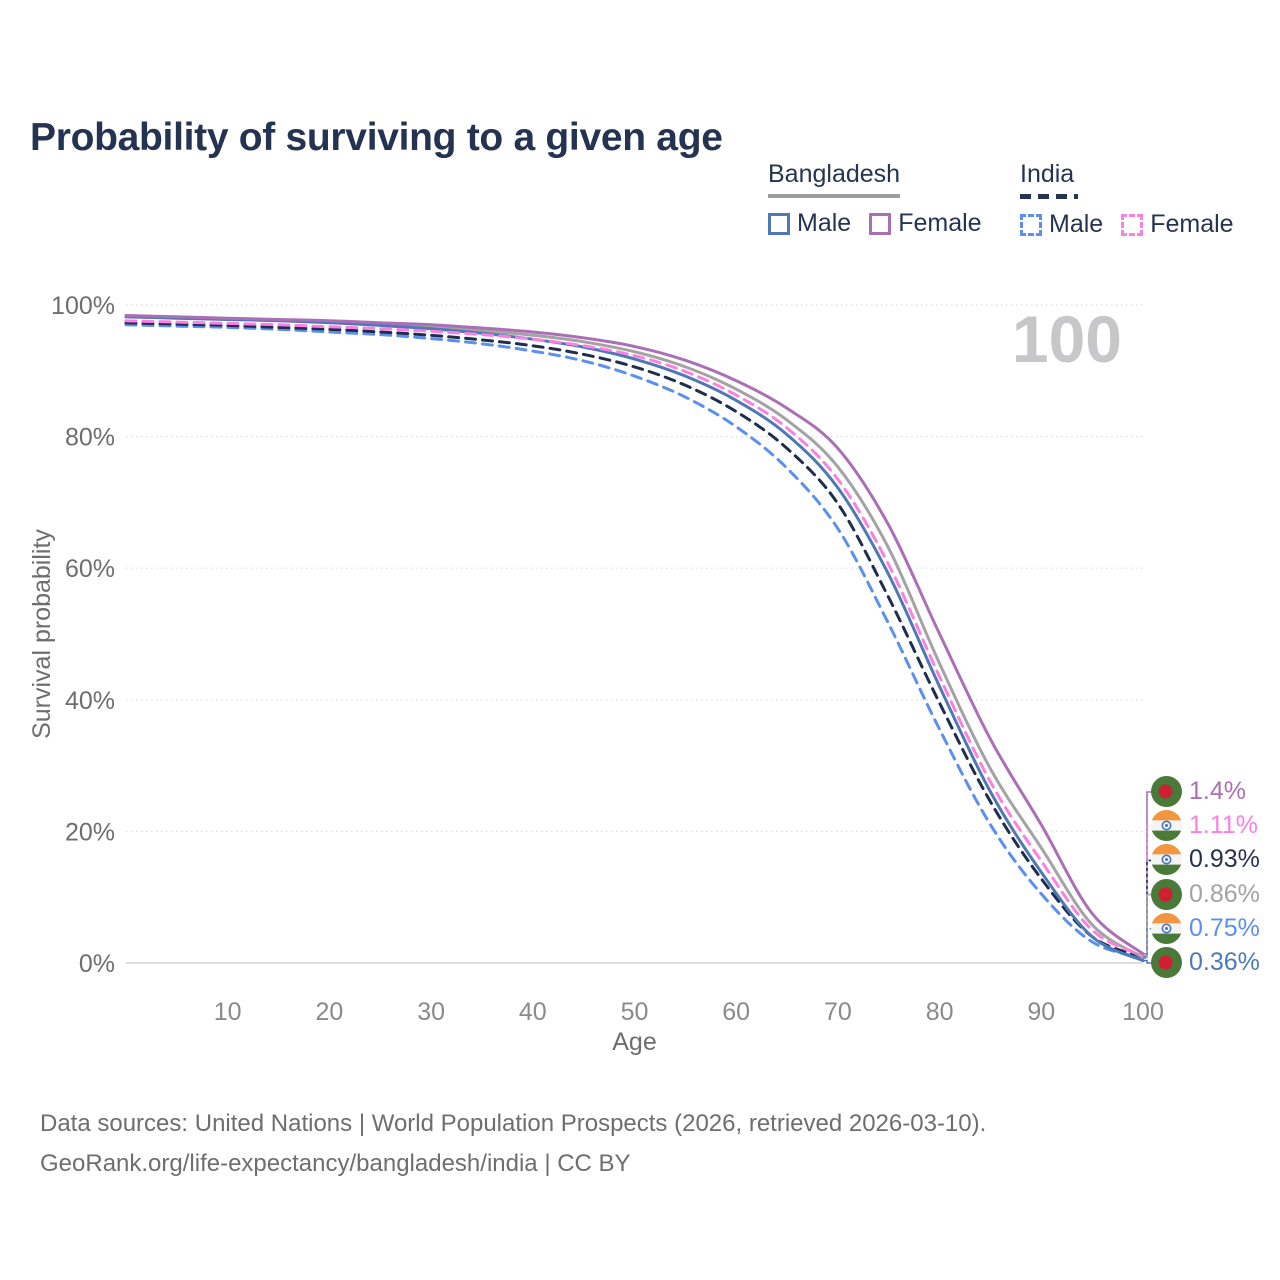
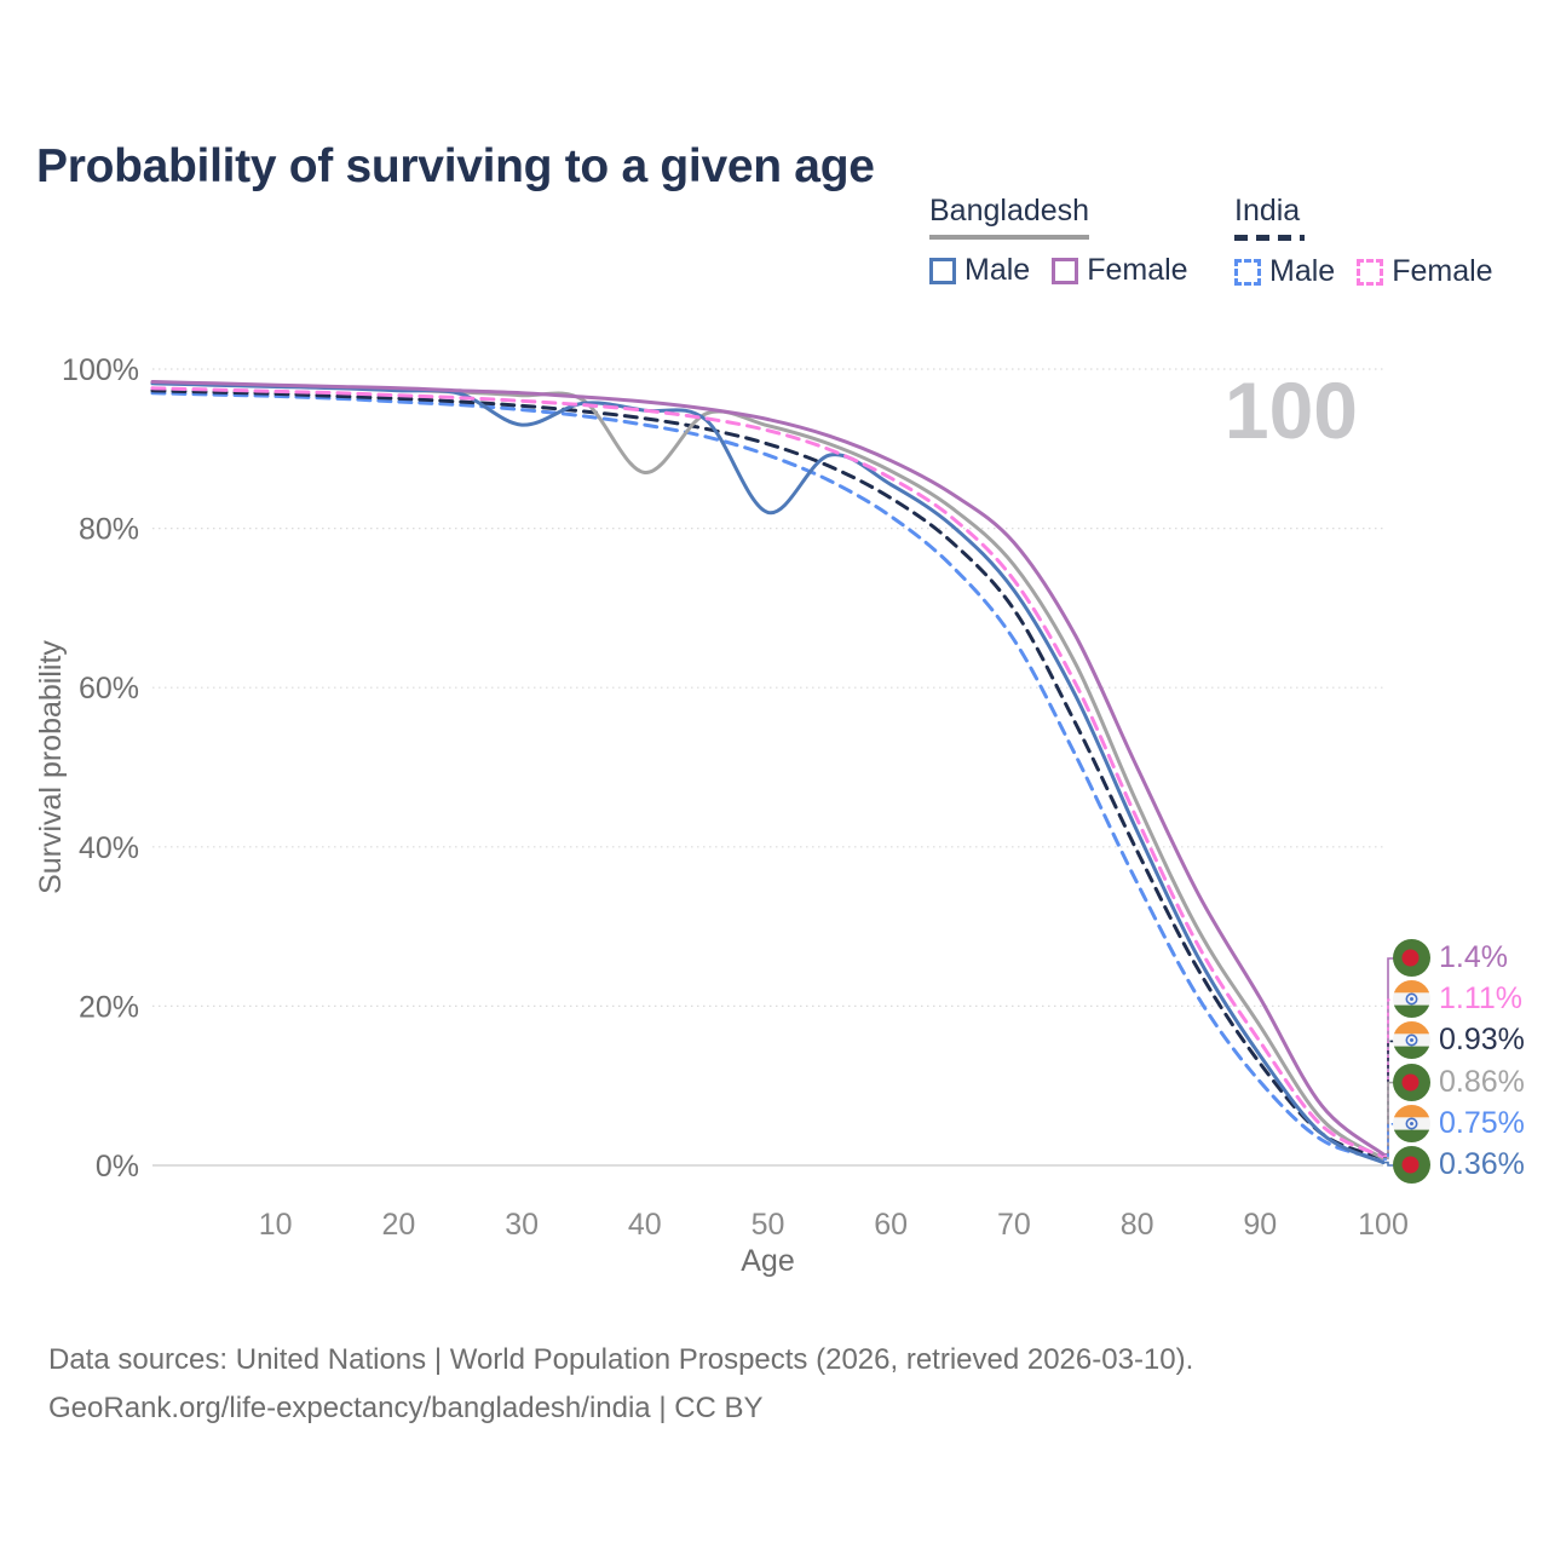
Bangladesh Male/30: 96% -> 93%
Bangladesh/40: 95% -> 87%
Bangladesh Male/50: 92% -> 82%
